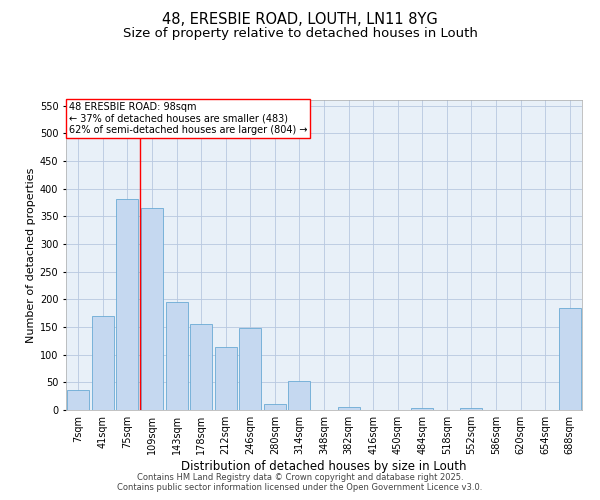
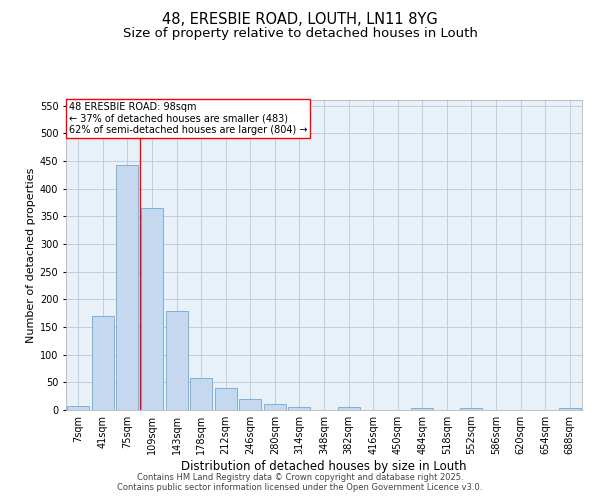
7sqm: 36 -> 8
75sqm: 382 -> 443
143sqm: 196 -> 178
178sqm: 156 -> 57
212sqm: 114 -> 40
246sqm: 148 -> 20
314sqm: 52 -> 5
688sqm: 184 -> 4
